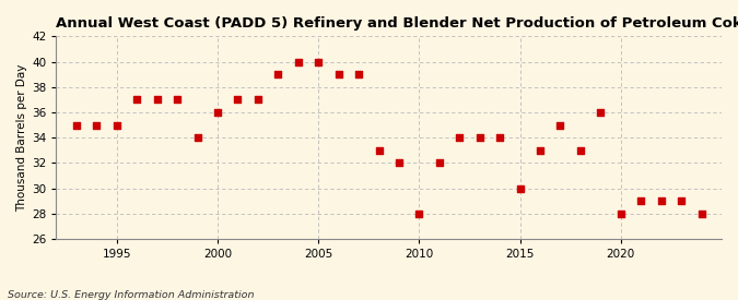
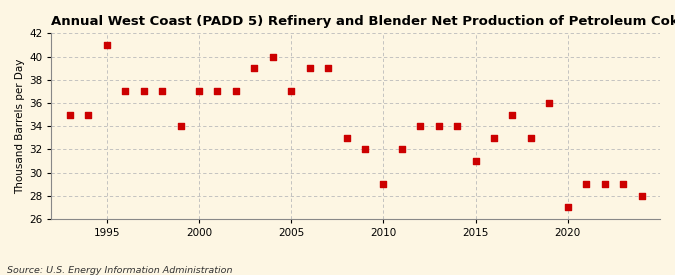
1995: 35 -> 41
2000: 36 -> 37
2005: 40 -> 37
2010: 28 -> 29
2015: 30 -> 31
2020: 28 -> 27
